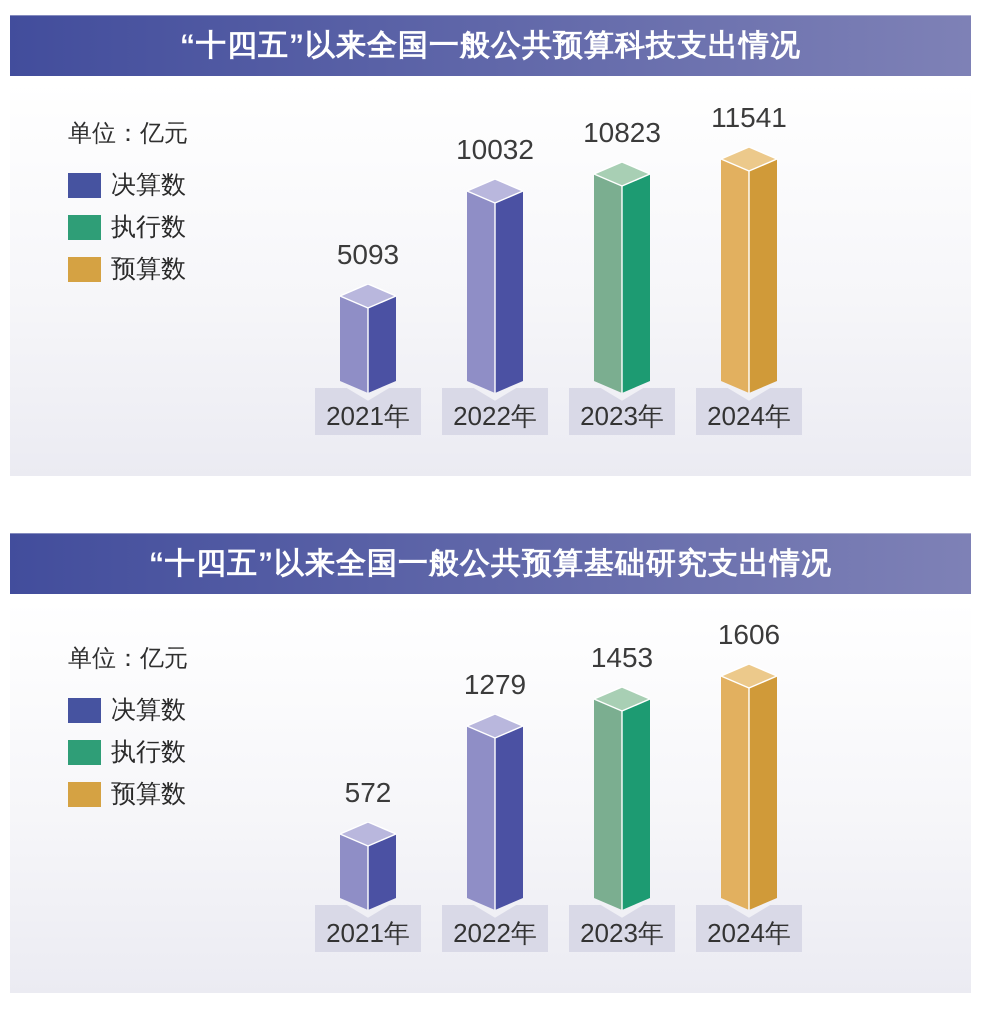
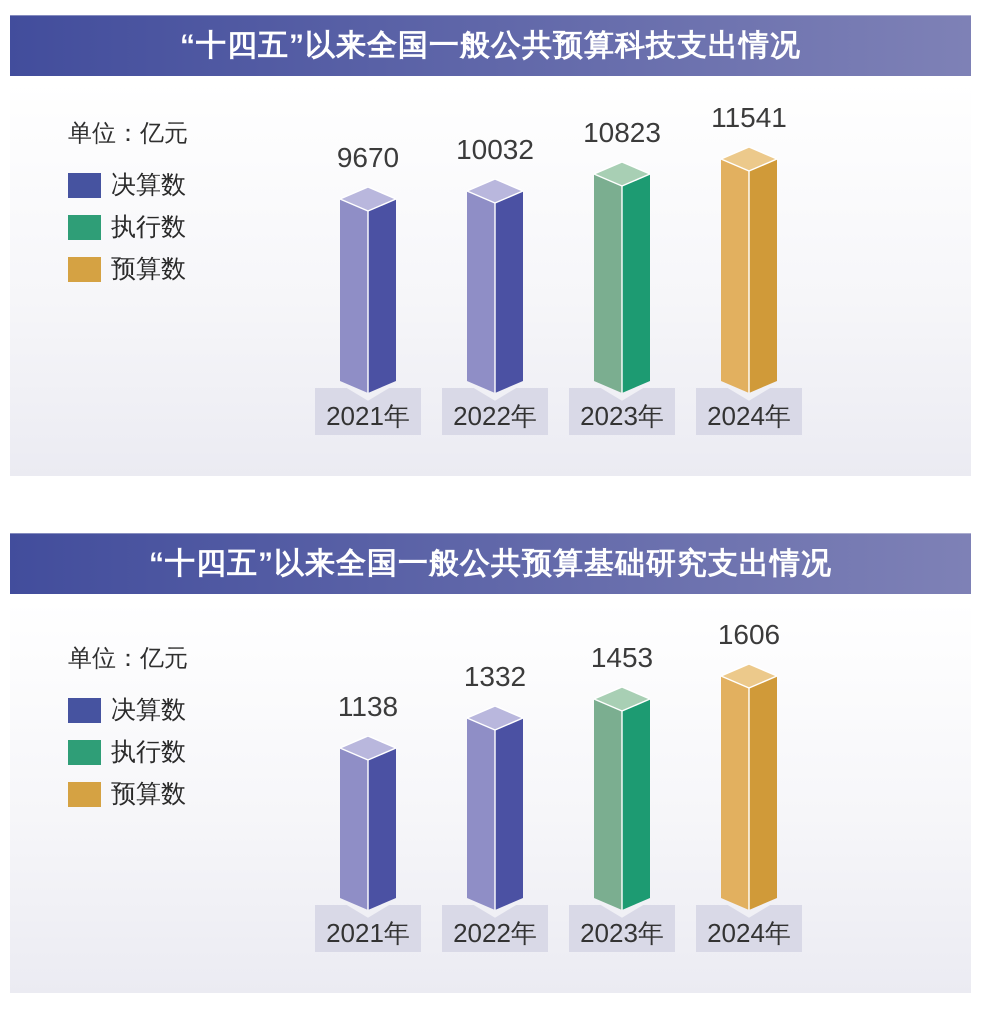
“十四五”以来全国一般公共预算科技支出情况/2021年: 5093 -> 9670
“十四五”以来全国一般公共预算基础研究支出情况/2021年: 572 -> 1138
“十四五”以来全国一般公共预算基础研究支出情况/2022年: 1279 -> 1332
